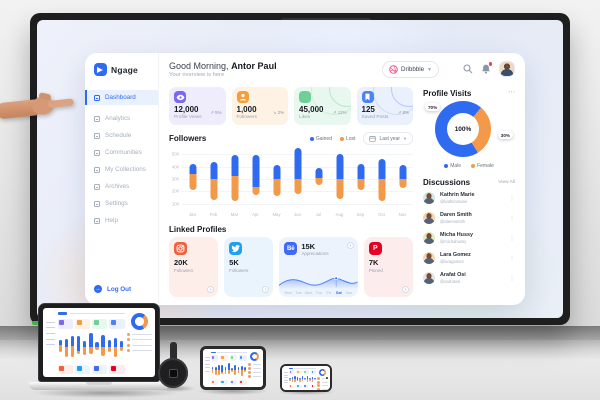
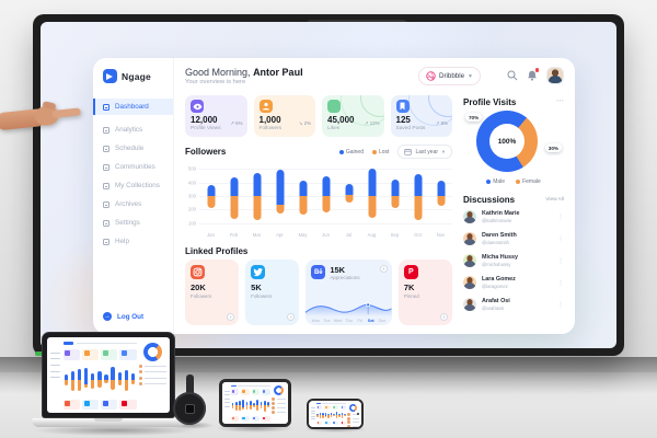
Lost/Jan: 130 -> 90
Lost/Mar: 200 -> 180
Gained/Jun: 250 -> 140
